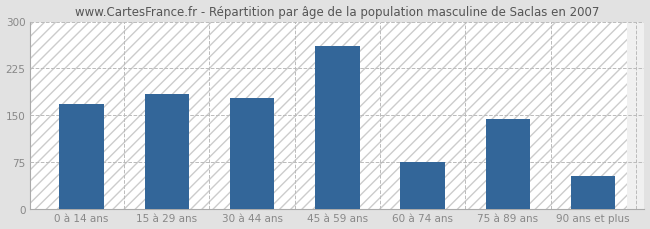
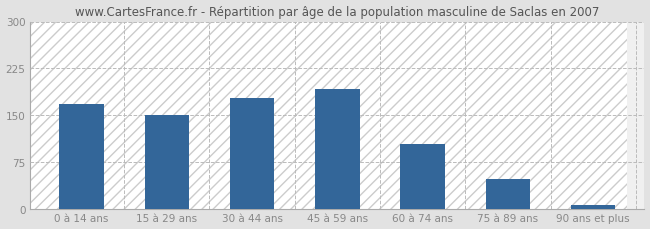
15 à 29 ans: 184 -> 150
45 à 59 ans: 260 -> 192
60 à 74 ans: 74 -> 103
75 à 89 ans: 144 -> 48
90 ans et plus: 52 -> 5
